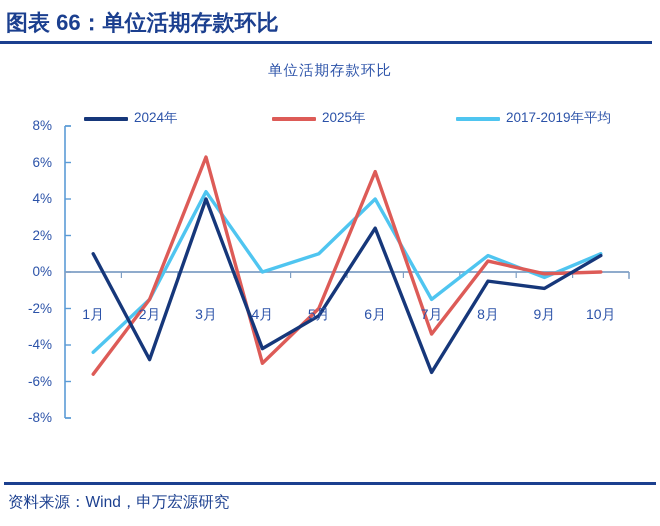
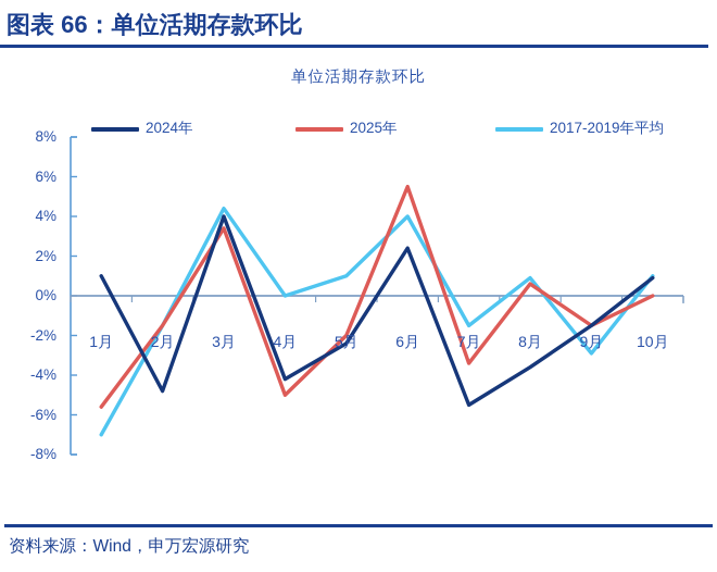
2017-2019年平均/1月: -4.4% -> -7.0%
2025年/3月: 6.3% -> 3.4%
2024年/8月: -0.5% -> -3.6%
2024年/9月: -0.9% -> -1.5%
2025年/9月: -0.1% -> -1.5%
2017-2019年平均/9月: -0.3% -> -2.9%
